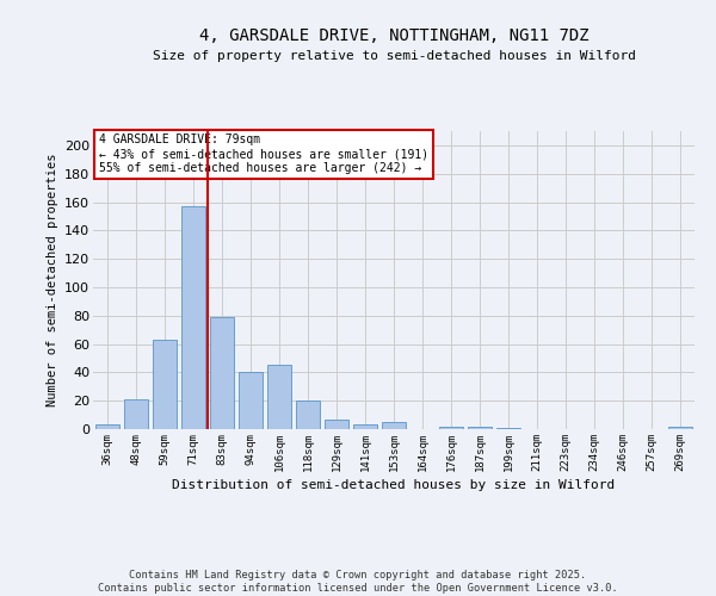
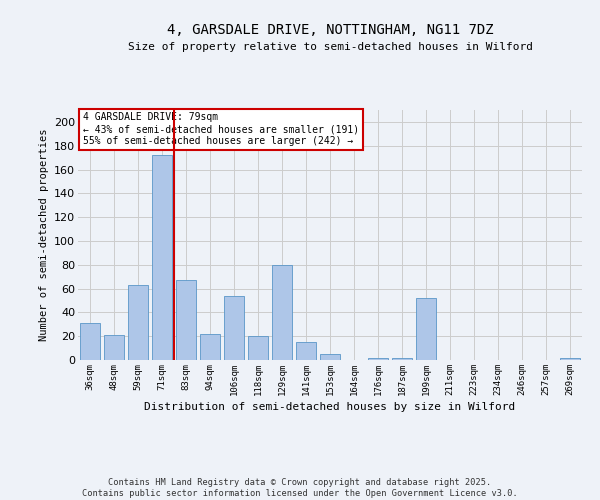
36sqm: 3 -> 31
71sqm: 157 -> 172
83sqm: 79 -> 67
94sqm: 40 -> 22
106sqm: 45 -> 54
129sqm: 7 -> 80
141sqm: 3 -> 15
199sqm: 1 -> 52
